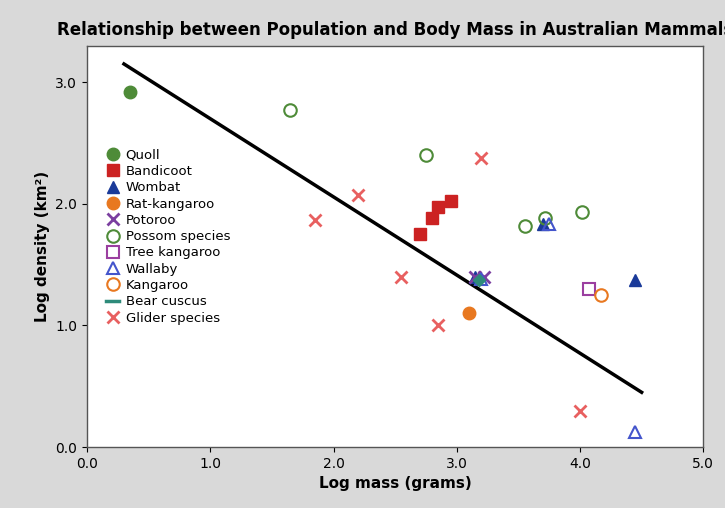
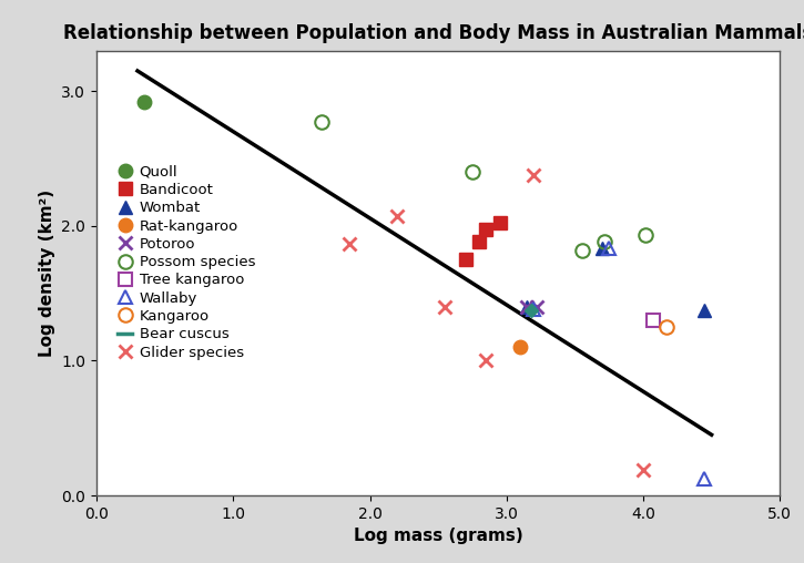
Glider species/4.0: 0.30 -> 0.19
